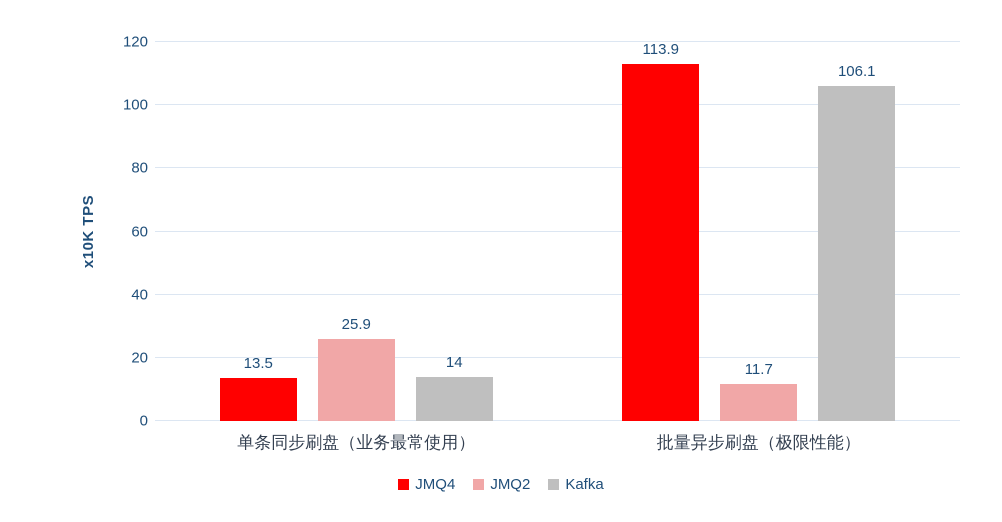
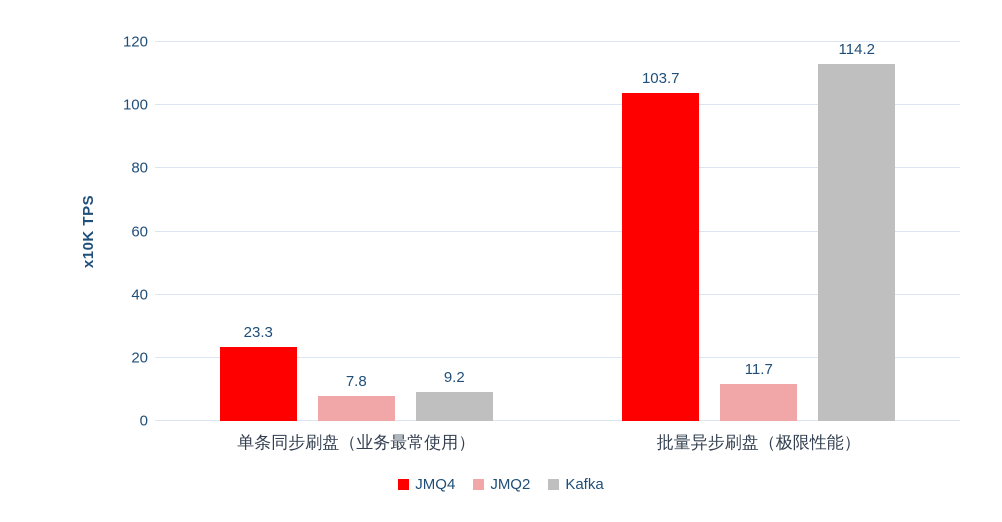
JMQ4/单条同步刷盘（业务最常使用）: 13.5 -> 23.3
JMQ2/单条同步刷盘（业务最常使用）: 25.9 -> 7.8
Kafka/单条同步刷盘（业务最常使用）: 14 -> 9.2
JMQ4/批量异步刷盘（极限性能）: 113.9 -> 103.7
Kafka/批量异步刷盘（极限性能）: 106.1 -> 114.2
